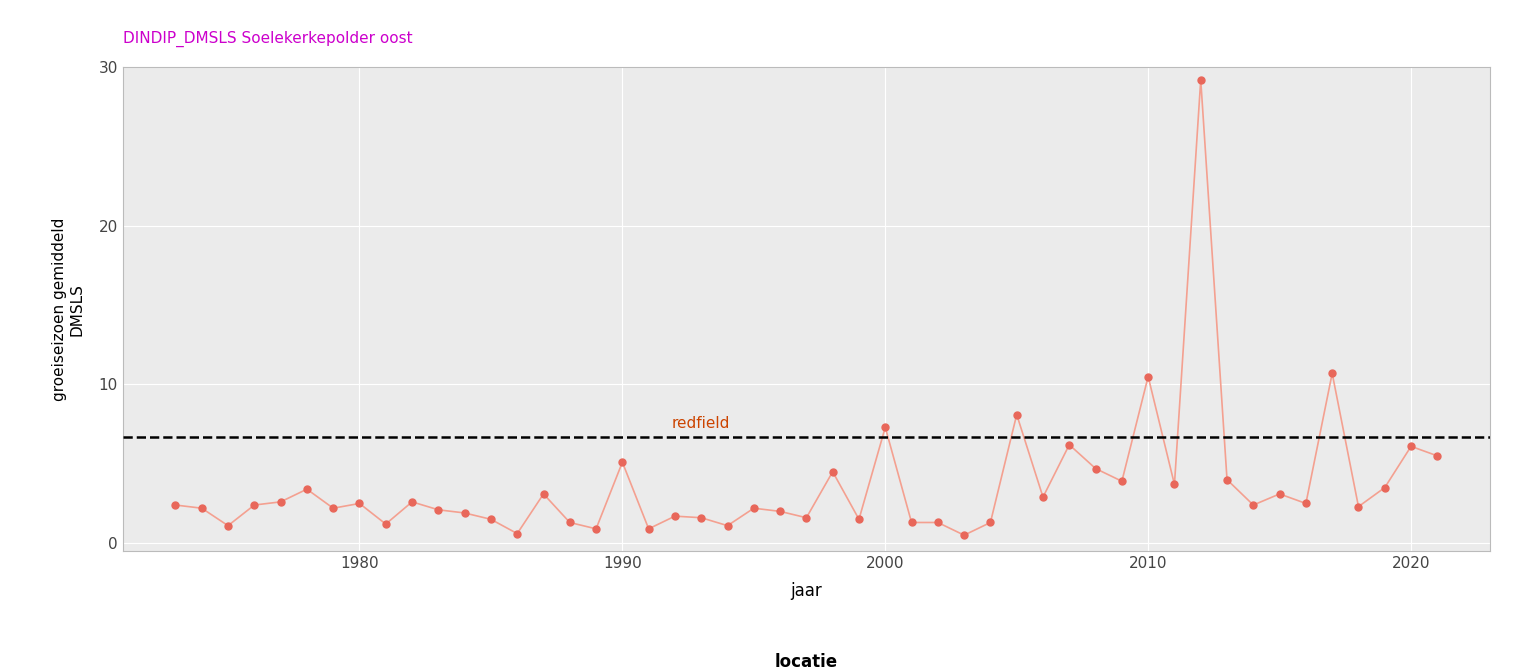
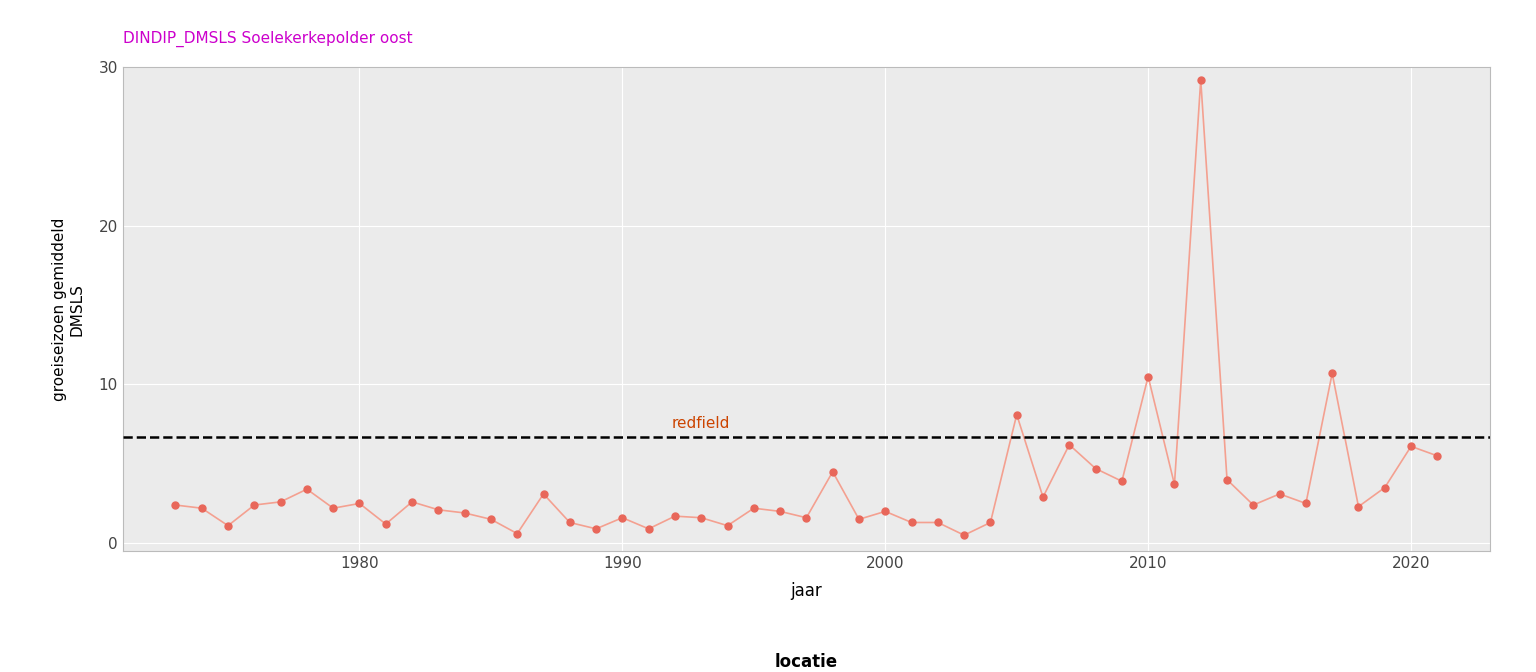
1990: 5.1 -> 1.6
2000: 7.3 -> 2.0
